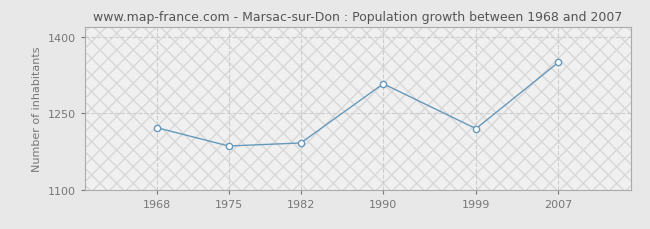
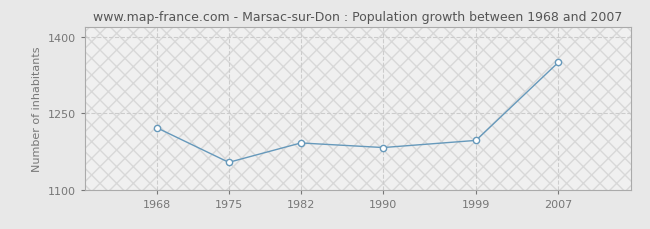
1975: 1186 -> 1154
1990: 1308 -> 1183
1999: 1220 -> 1197
